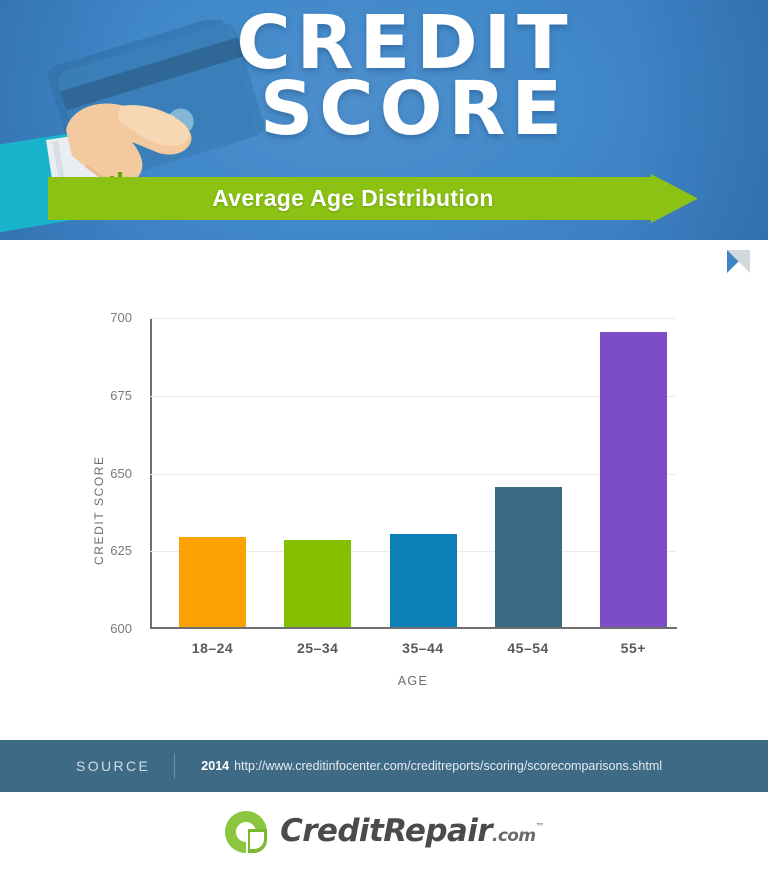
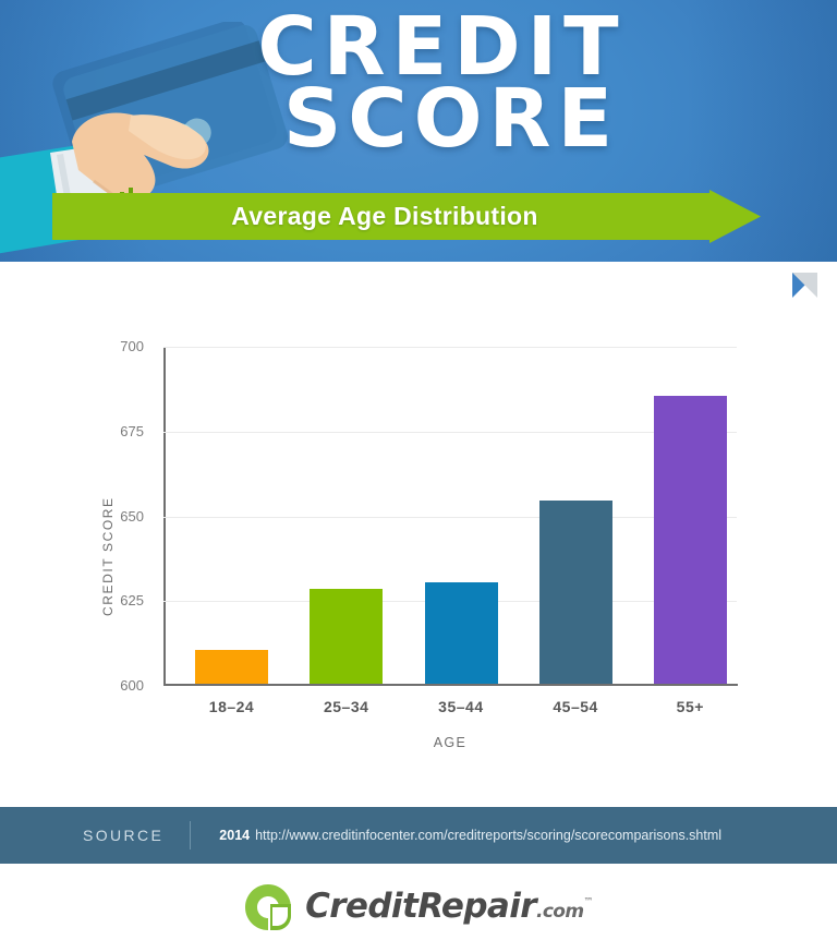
18–24: 629 -> 610
45–54: 645 -> 654
55+: 695 -> 685
